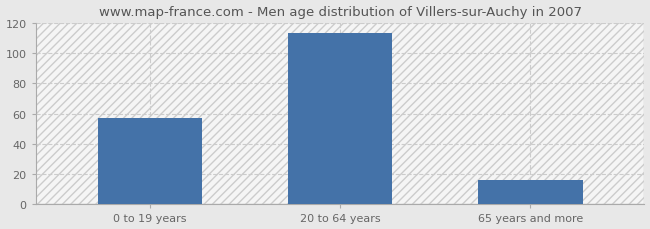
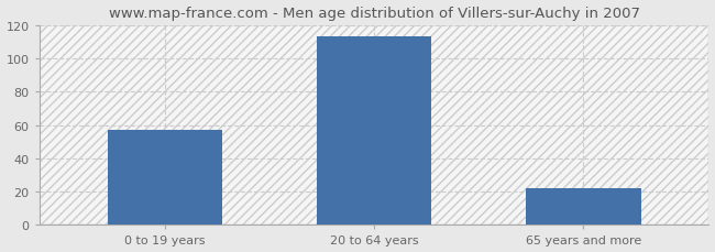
65 years and more: 16 -> 22
